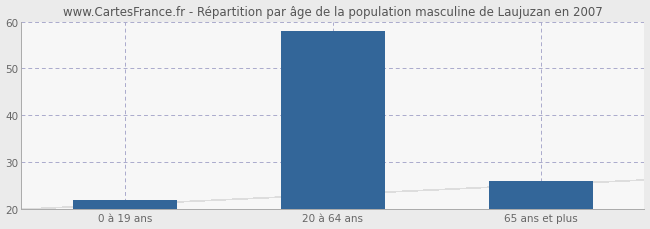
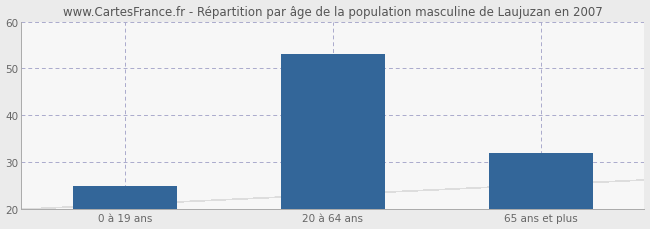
0 à 19 ans: 22 -> 25
20 à 64 ans: 58 -> 53
65 ans et plus: 26 -> 32
